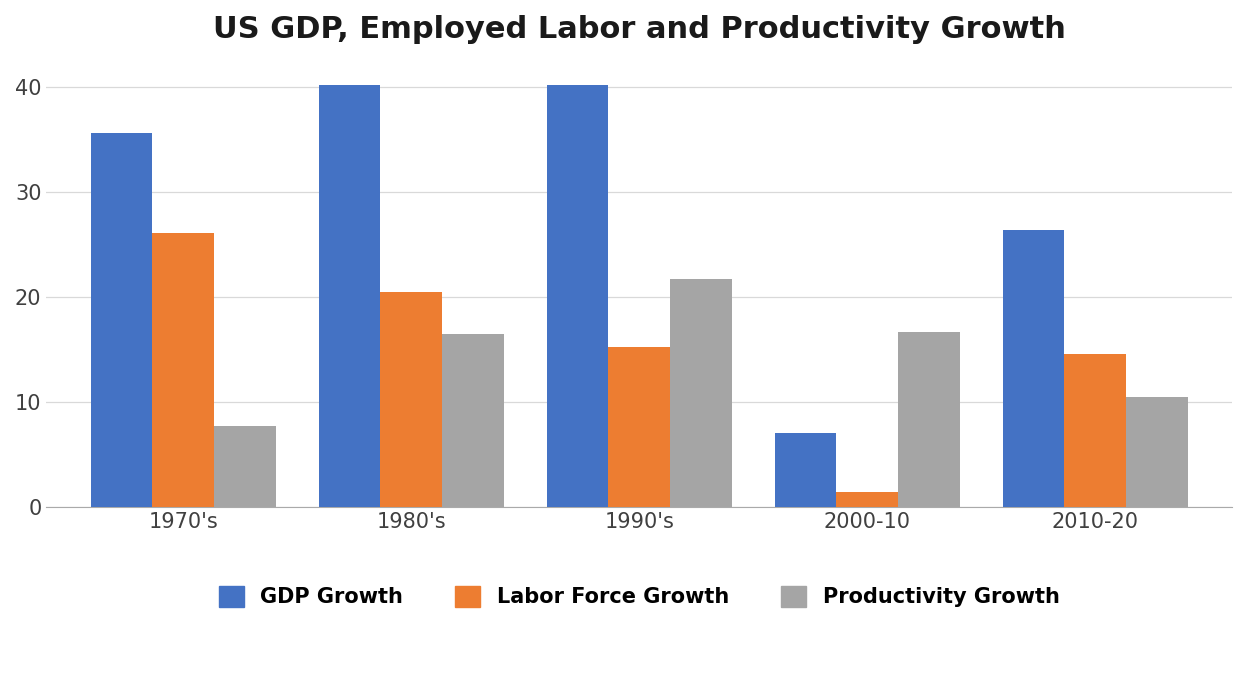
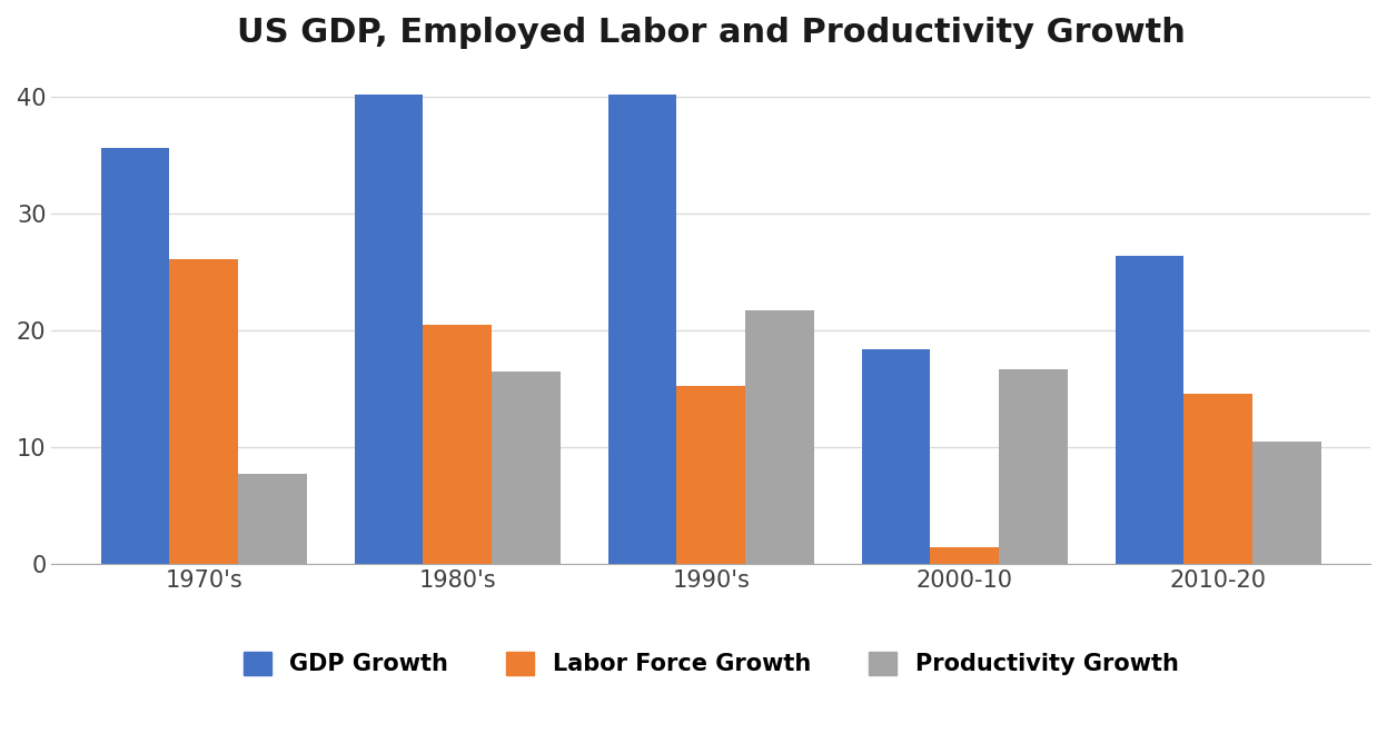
GDP Growth/2000-10: 7.1 -> 18.4
